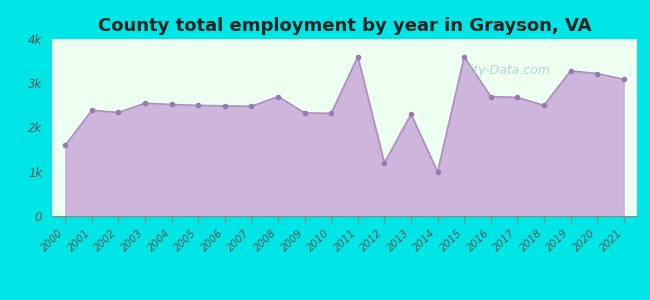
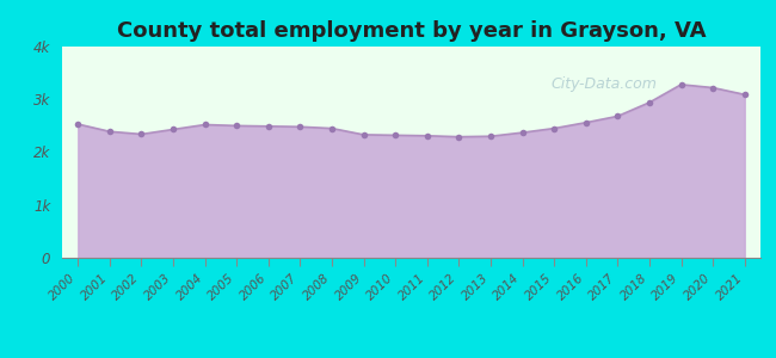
2000: 1.60k -> 2.53k
2003: 2.55k -> 2.43k
2008: 2.70k -> 2.45k
2011: 3.60k -> 2.31k
2012: 1.20k -> 2.29k
2014: 1.00k -> 2.37k
2015: 3.60k -> 2.45k
2016: 2.70k -> 2.56k
2018: 2.50k -> 2.94k
